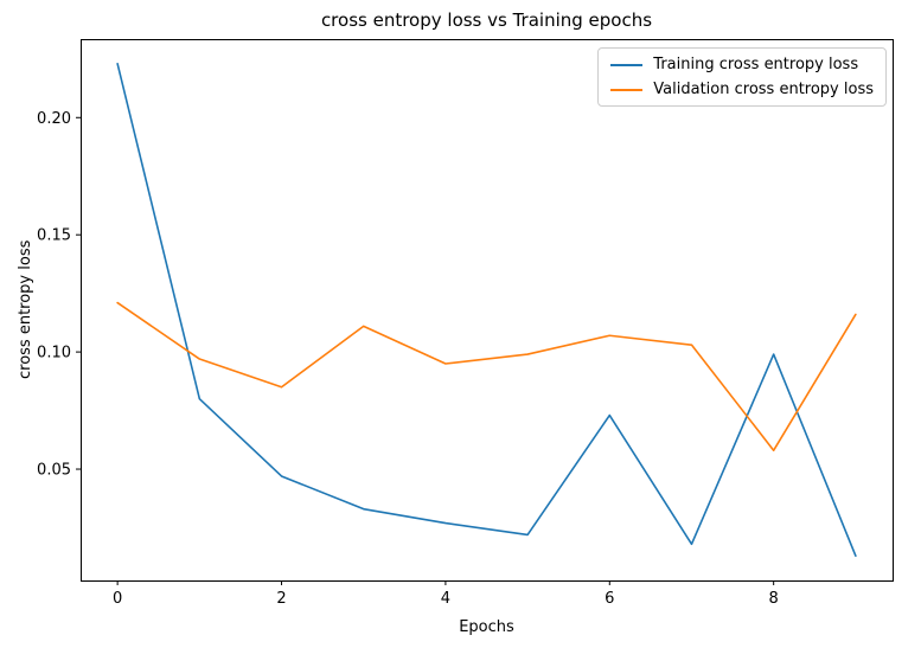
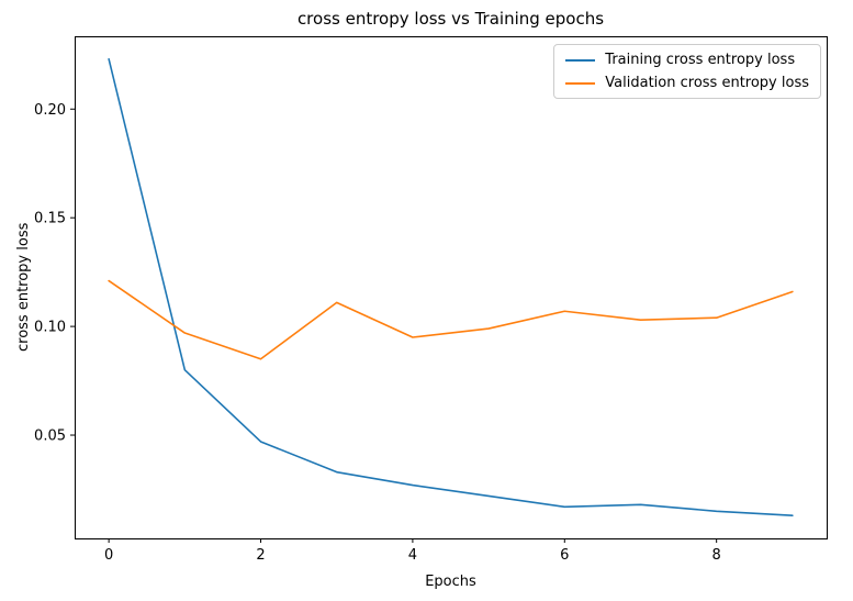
Training cross entropy loss/6: 0.073 -> 0.017
Training cross entropy loss/8: 0.099 -> 0.015
Validation cross entropy loss/8: 0.058 -> 0.104
